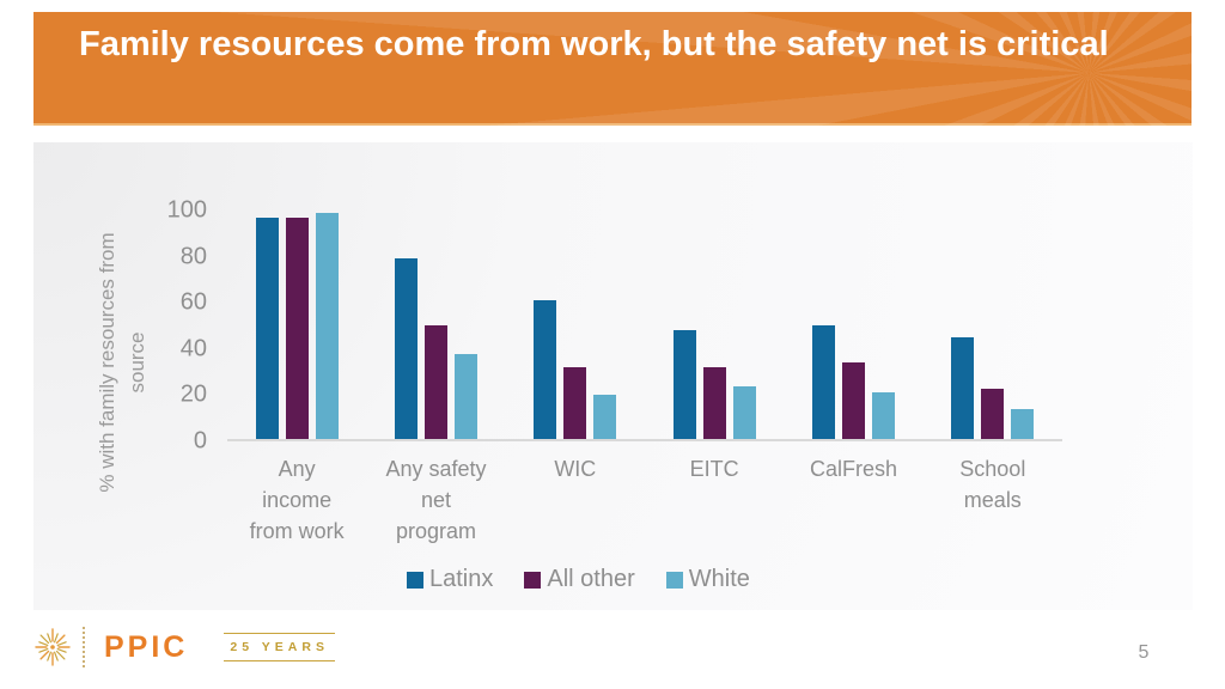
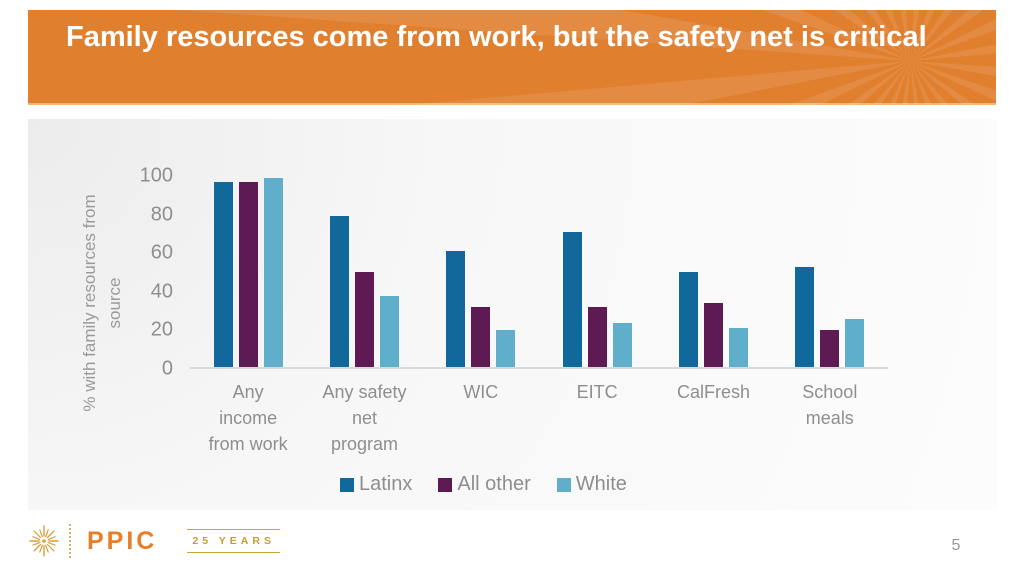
Latinx/EITC: 47 -> 70
Latinx/School meals: 44 -> 52
All other/School meals: 22 -> 19
White/School meals: 13 -> 25
